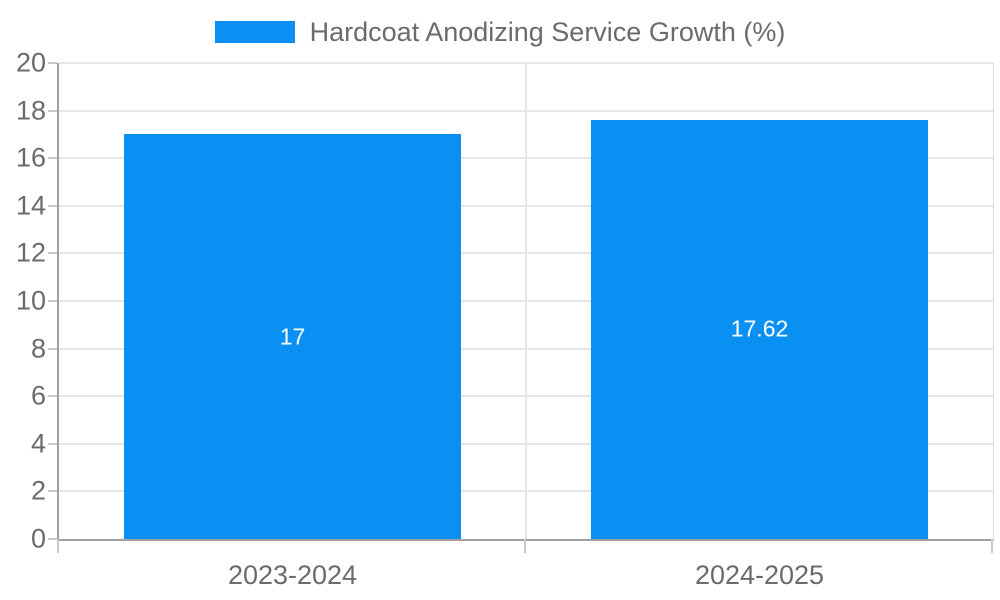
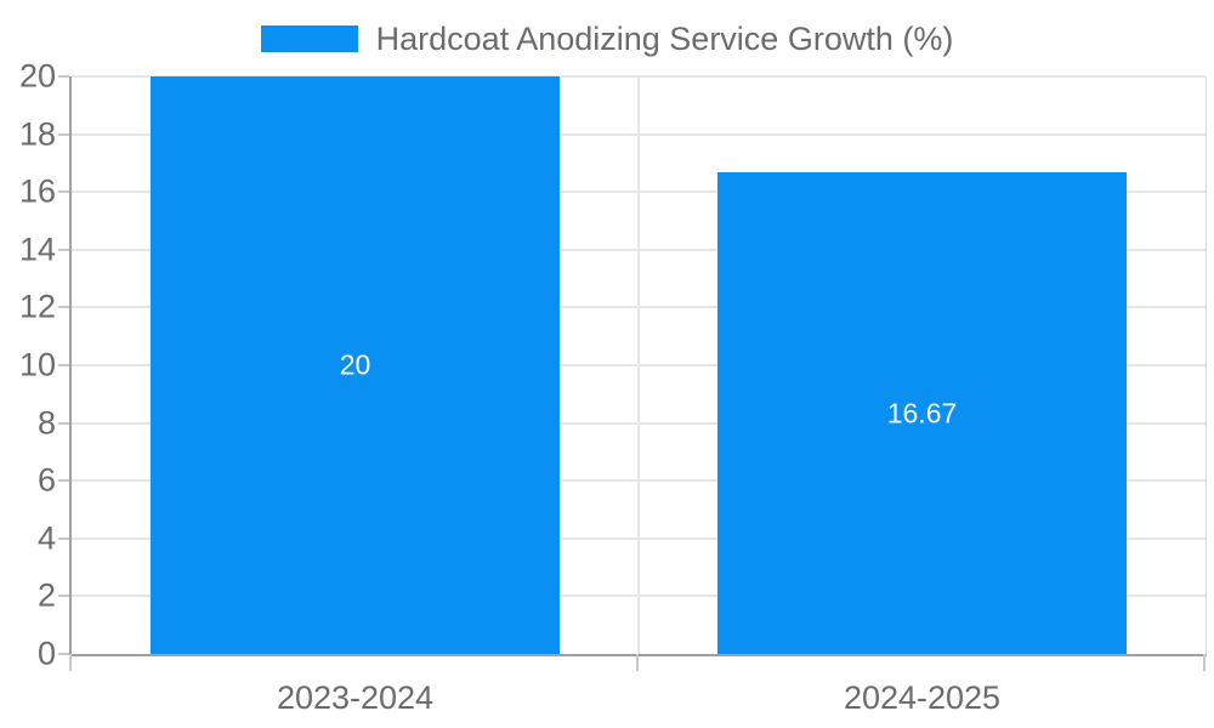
2023-2024: 17 -> 20
2024-2025: 17.62 -> 16.67
